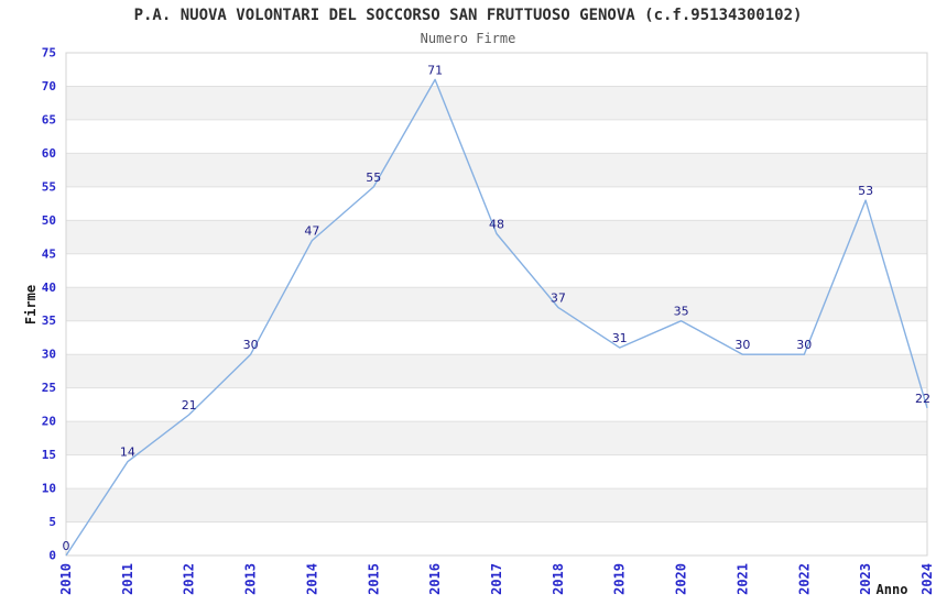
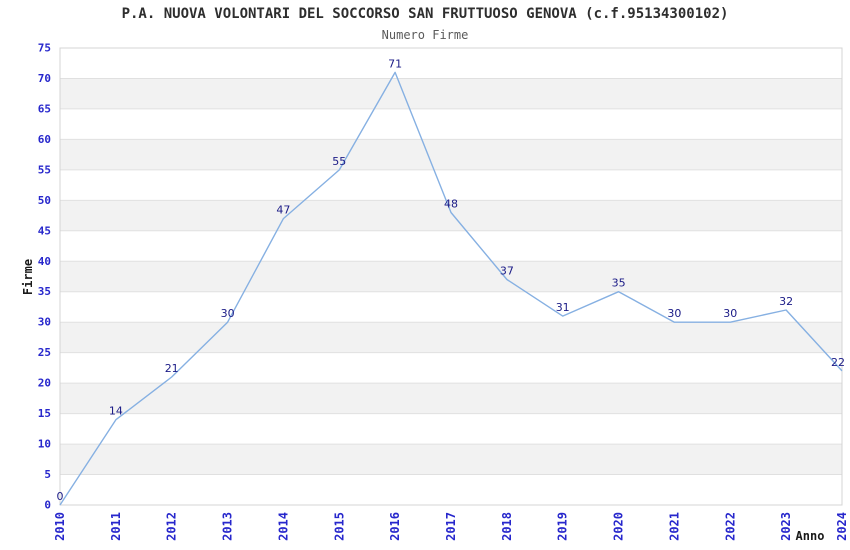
2023: 53 -> 32
